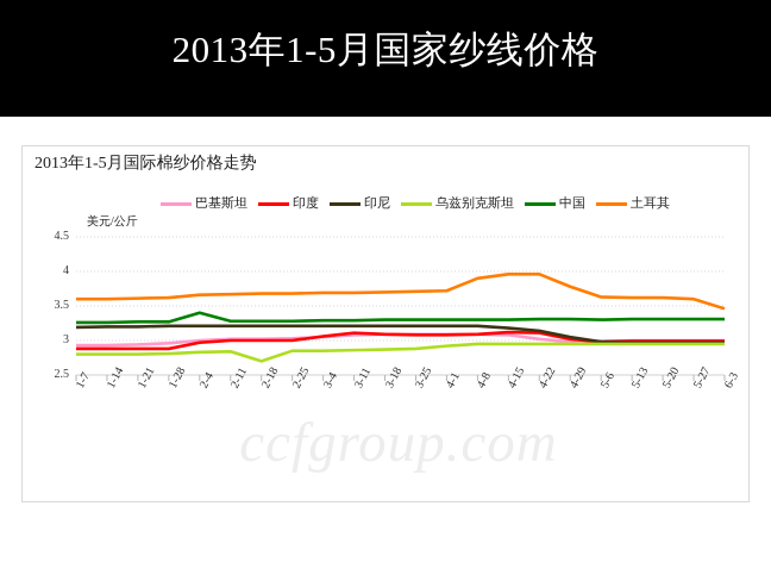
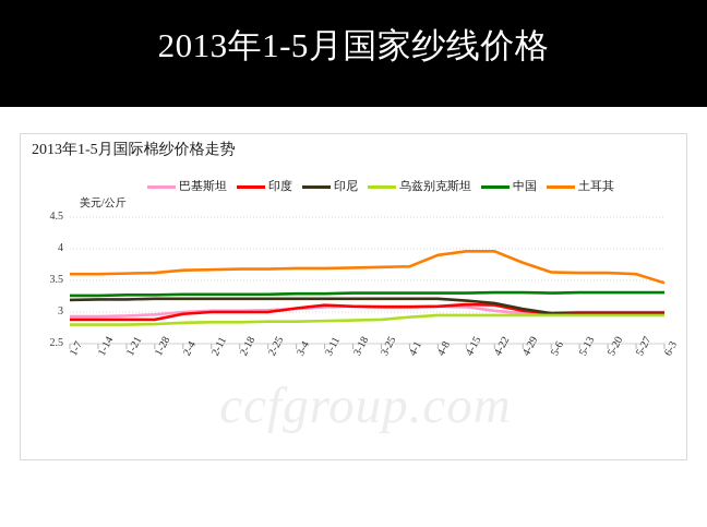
中国/2-4: 3.4 -> 3.3
乌兹别克斯坦/2-18: 2.7 -> 2.8
